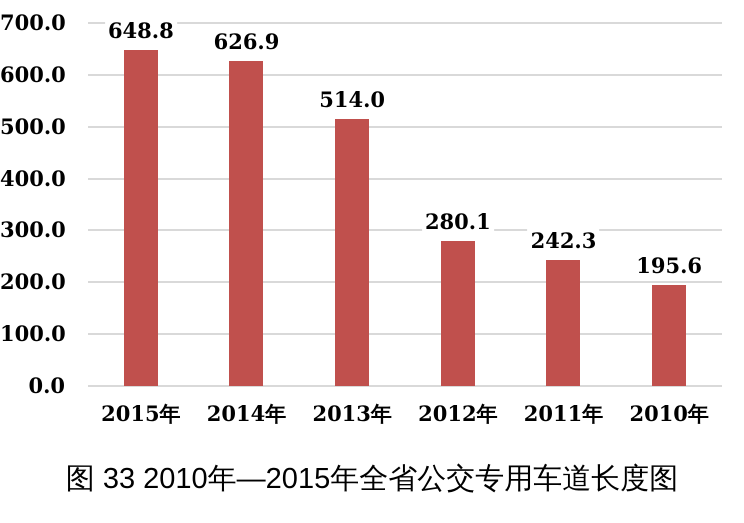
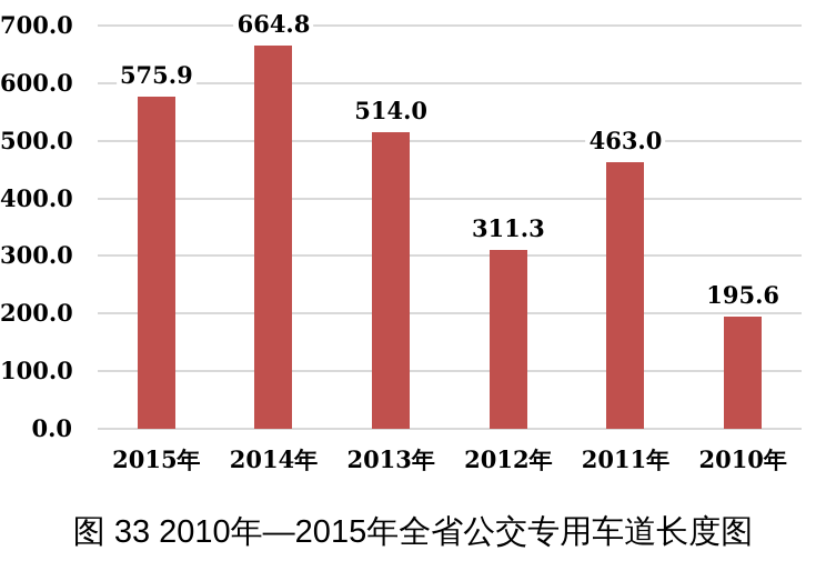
2015年: 648.8 -> 575.9
2014年: 626.9 -> 664.8
2012年: 280.1 -> 311.3
2011年: 242.3 -> 463.0
